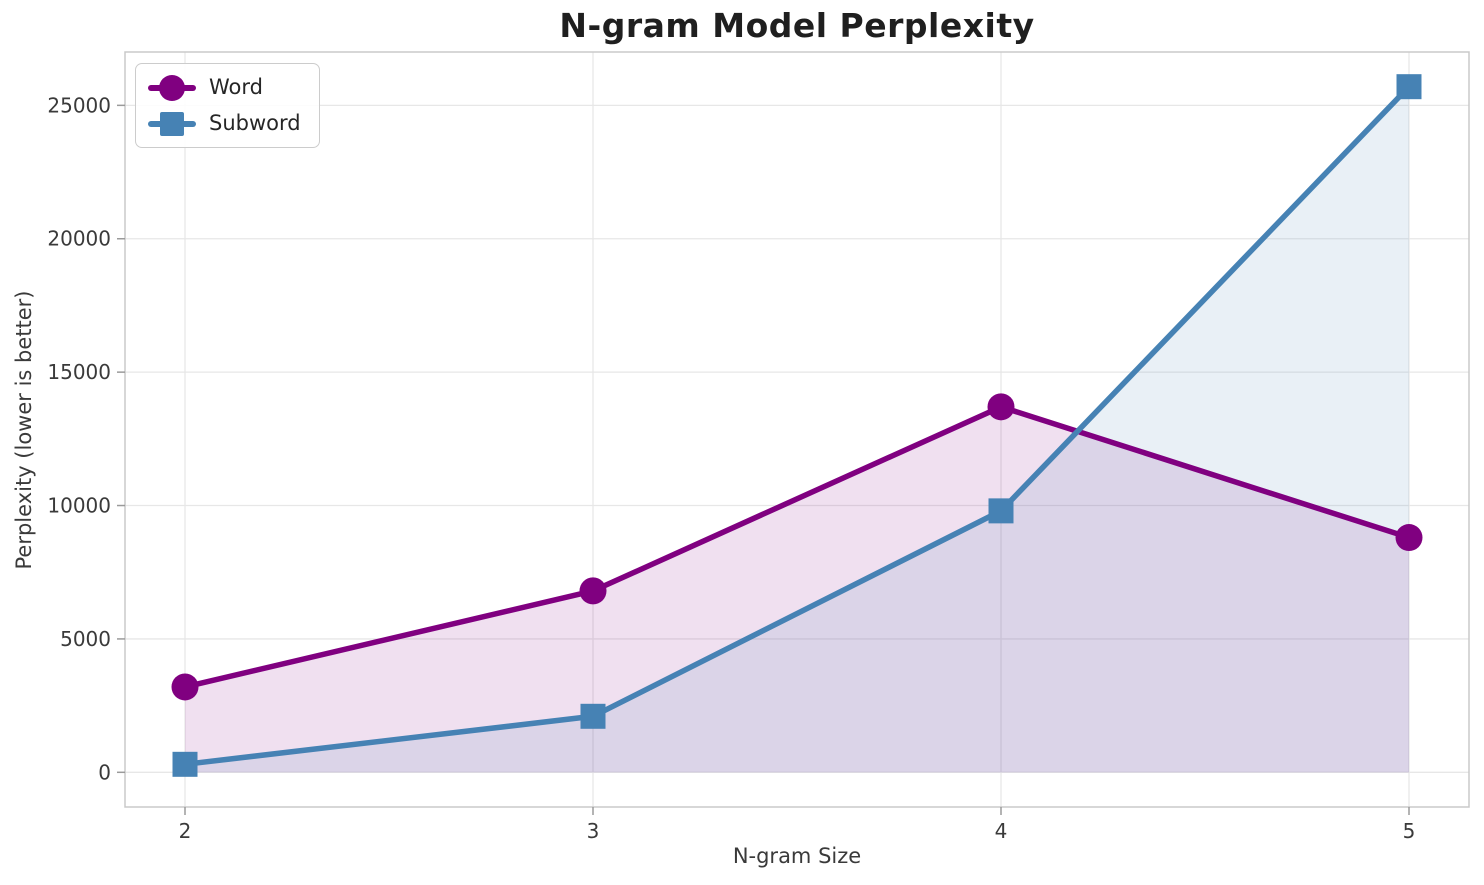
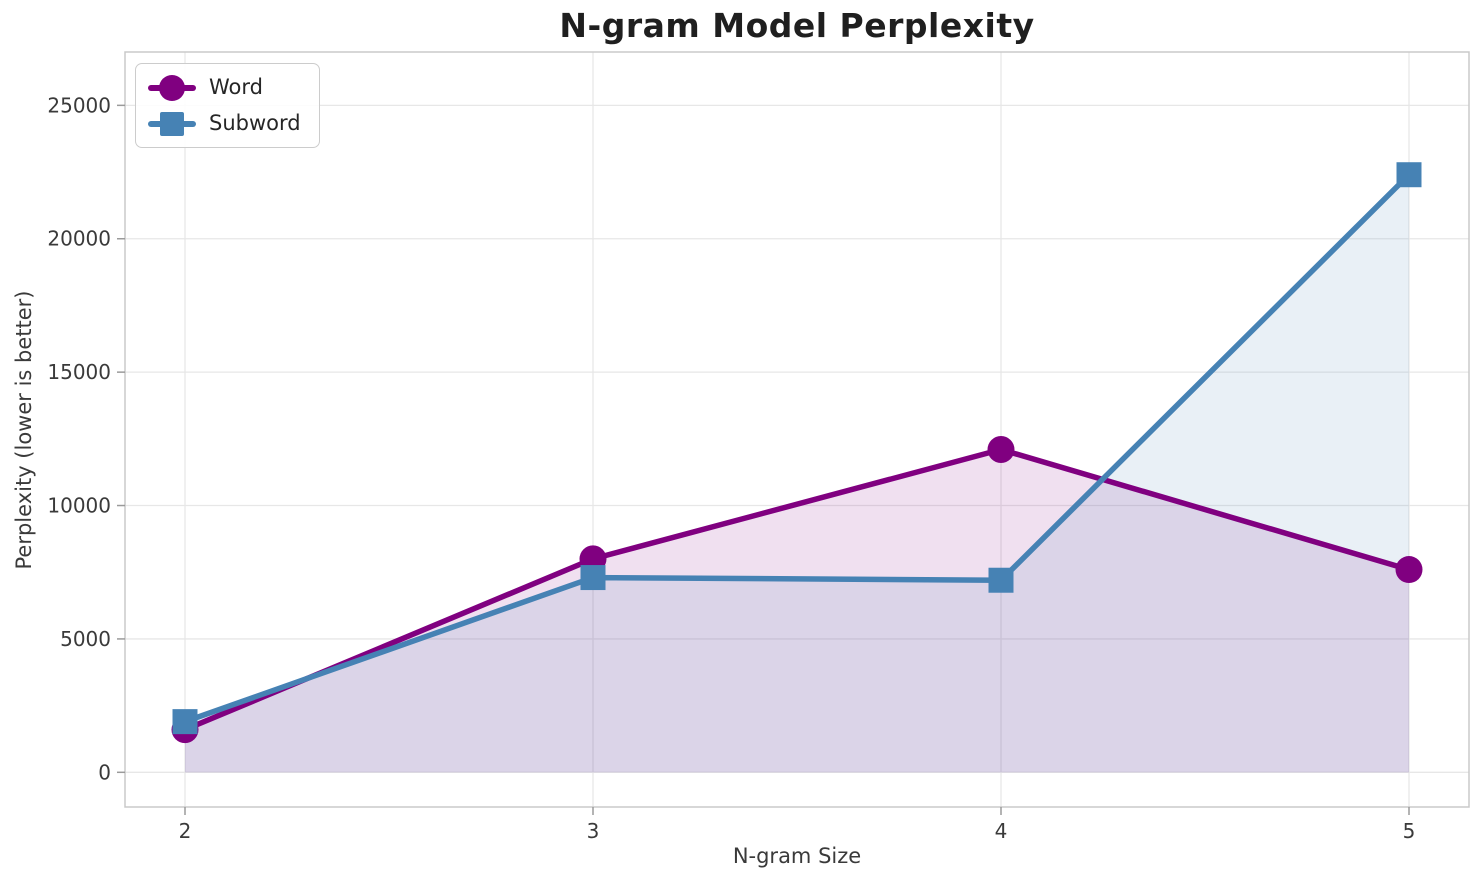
Word/2: 3200 -> 1600
Subword/2: 300 -> 1900
Word/3: 6800 -> 8000
Subword/3: 2100 -> 7300
Word/4: 13700 -> 12100
Subword/4: 9800 -> 7200
Word/5: 8800 -> 7600
Subword/5: 25700 -> 22400
